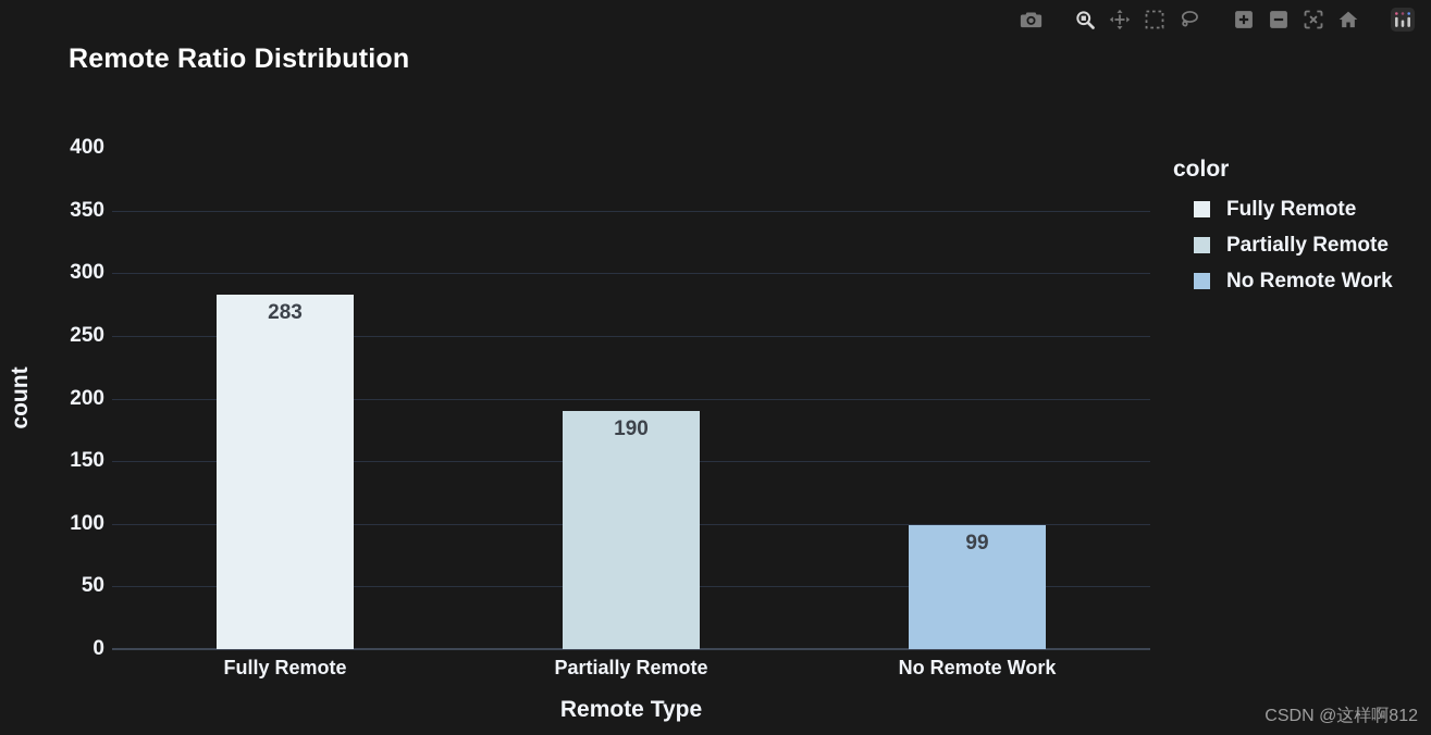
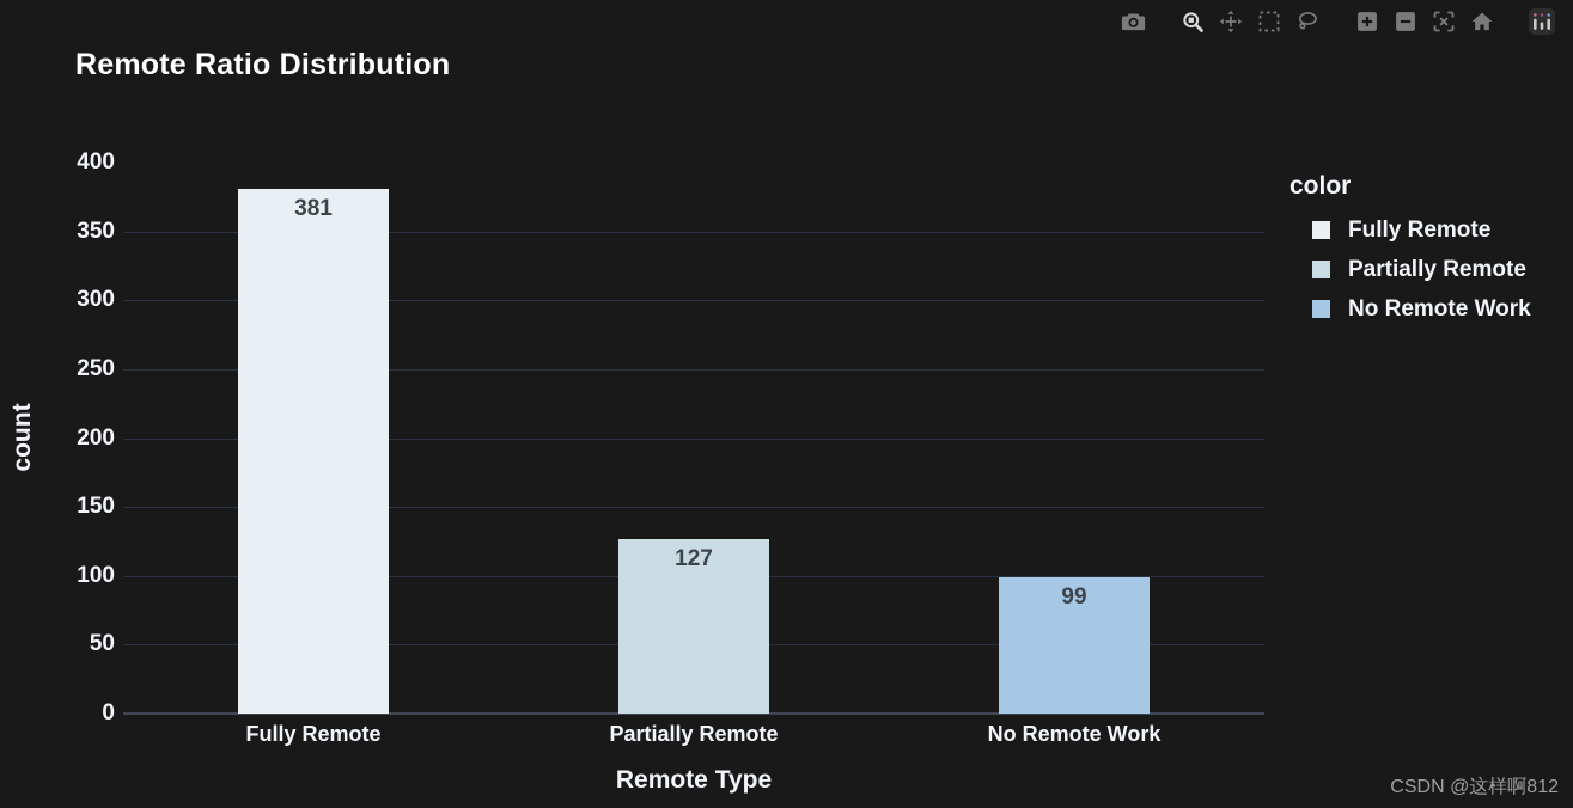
Fully Remote: 283 -> 381
Partially Remote: 190 -> 127
